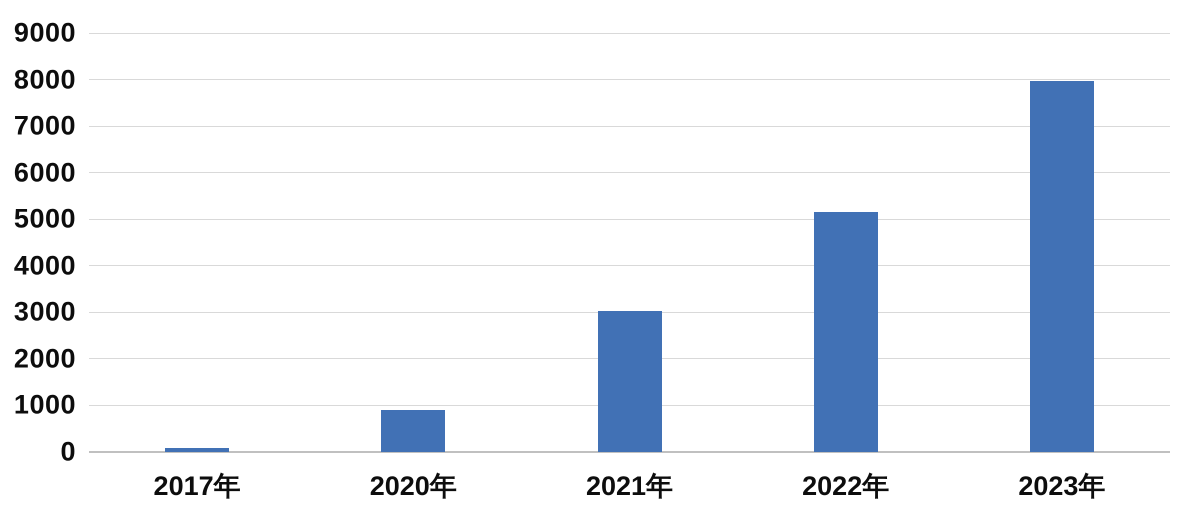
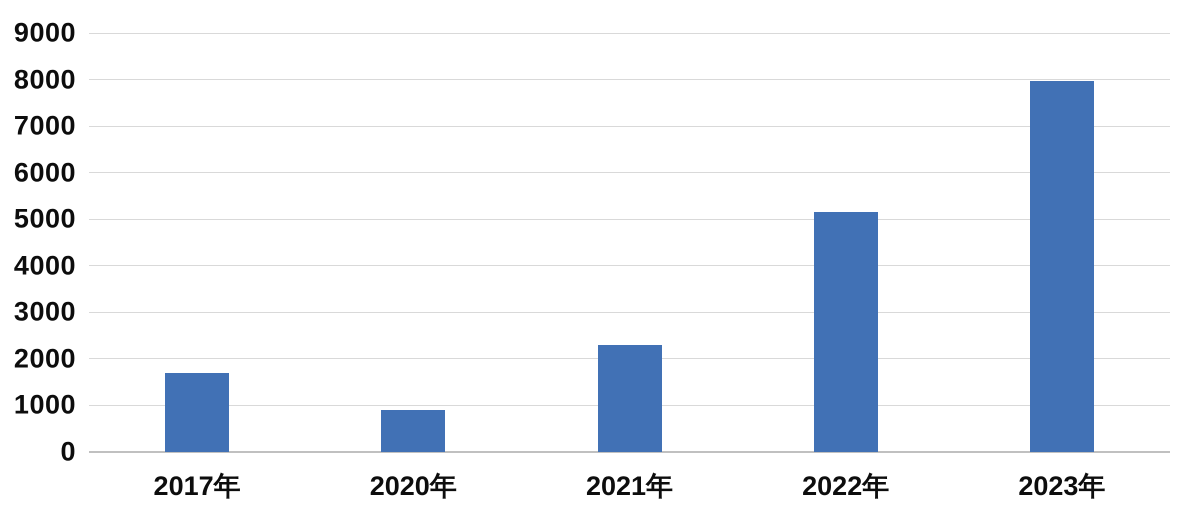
2017年: 100 -> 1700
2021年: 3000 -> 2300
